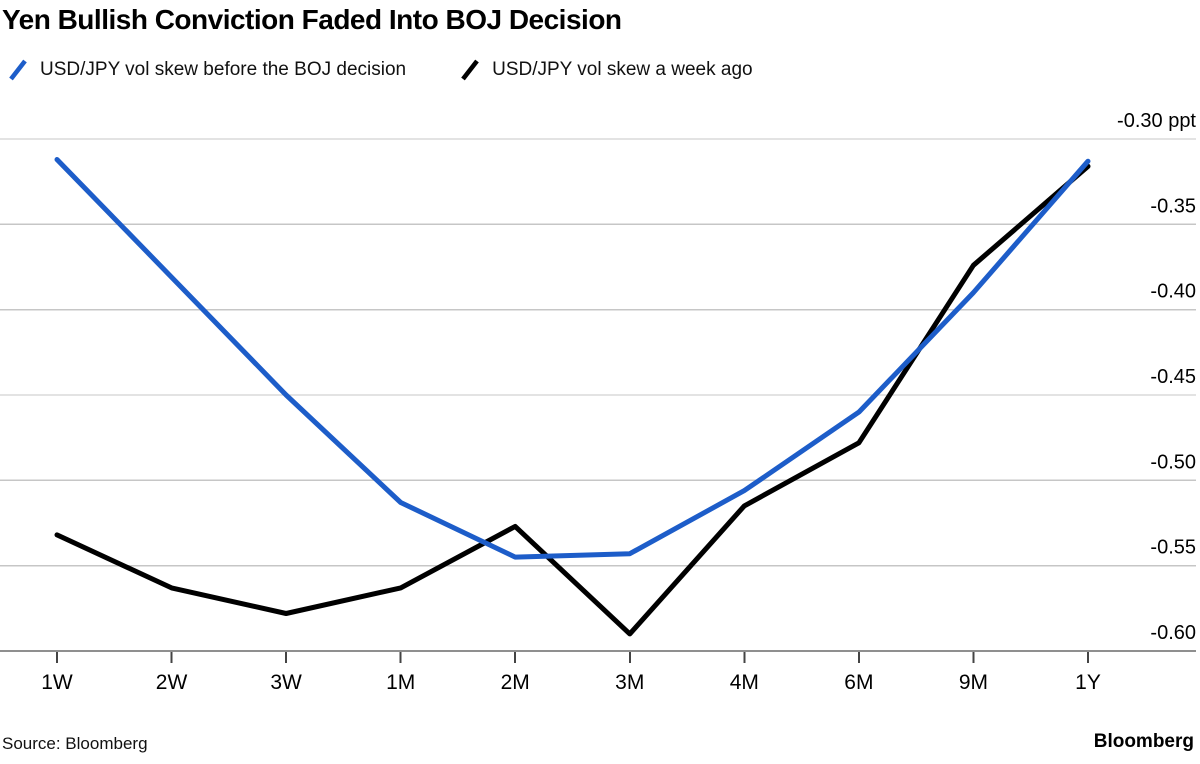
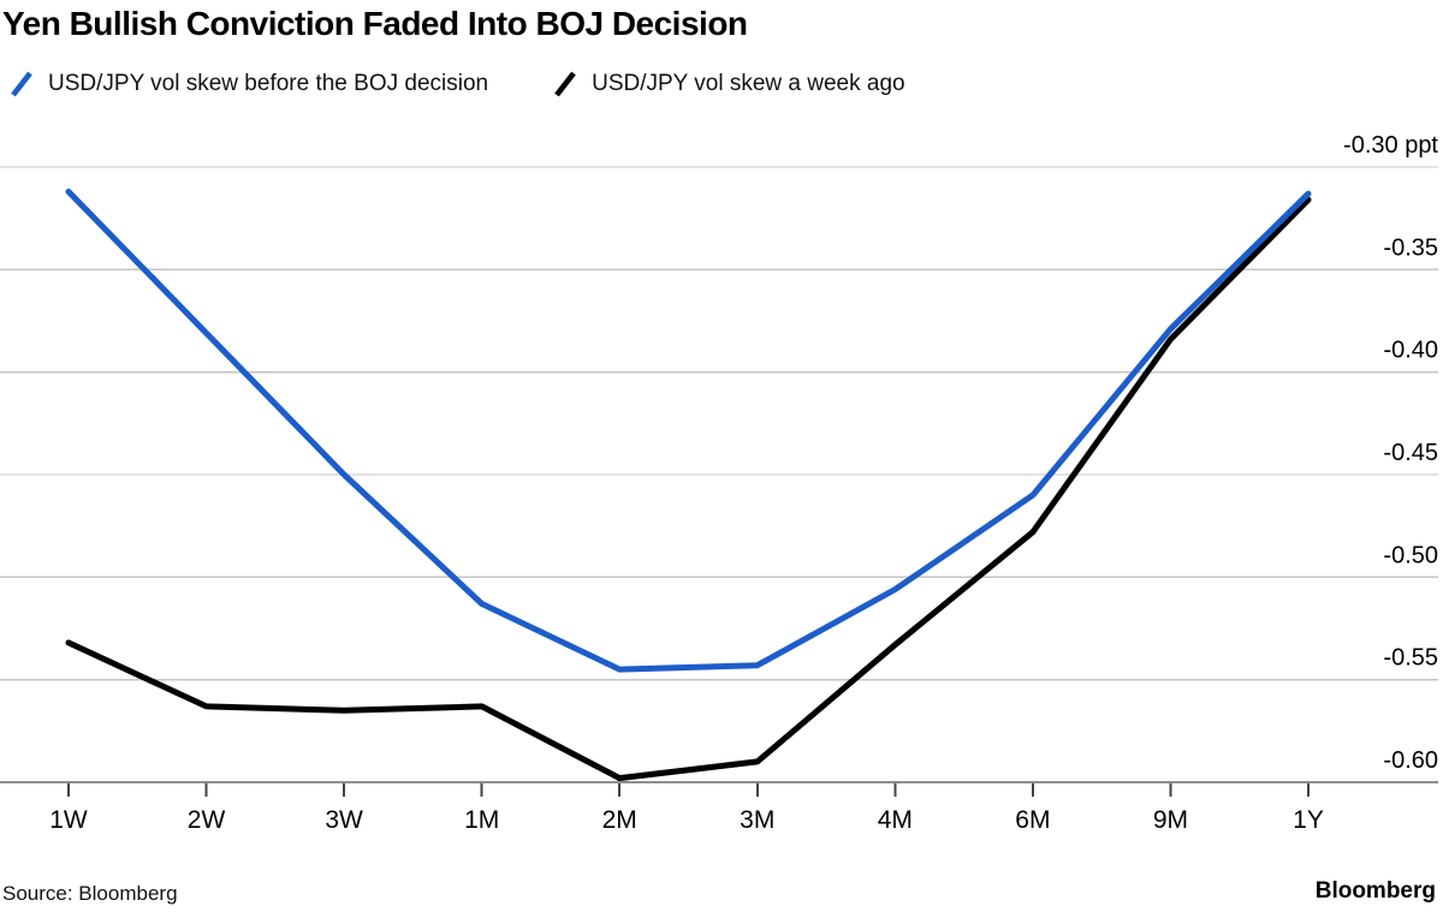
USD/JPY vol skew a week ago/3W: -0.578 -> -0.565
USD/JPY vol skew a week ago/2M: -0.527 -> -0.598
USD/JPY vol skew a week ago/4M: -0.515 -> -0.533
USD/JPY vol skew before the BOJ decision/9M: -0.390 -> -0.379
USD/JPY vol skew a week ago/9M: -0.374 -> -0.384
